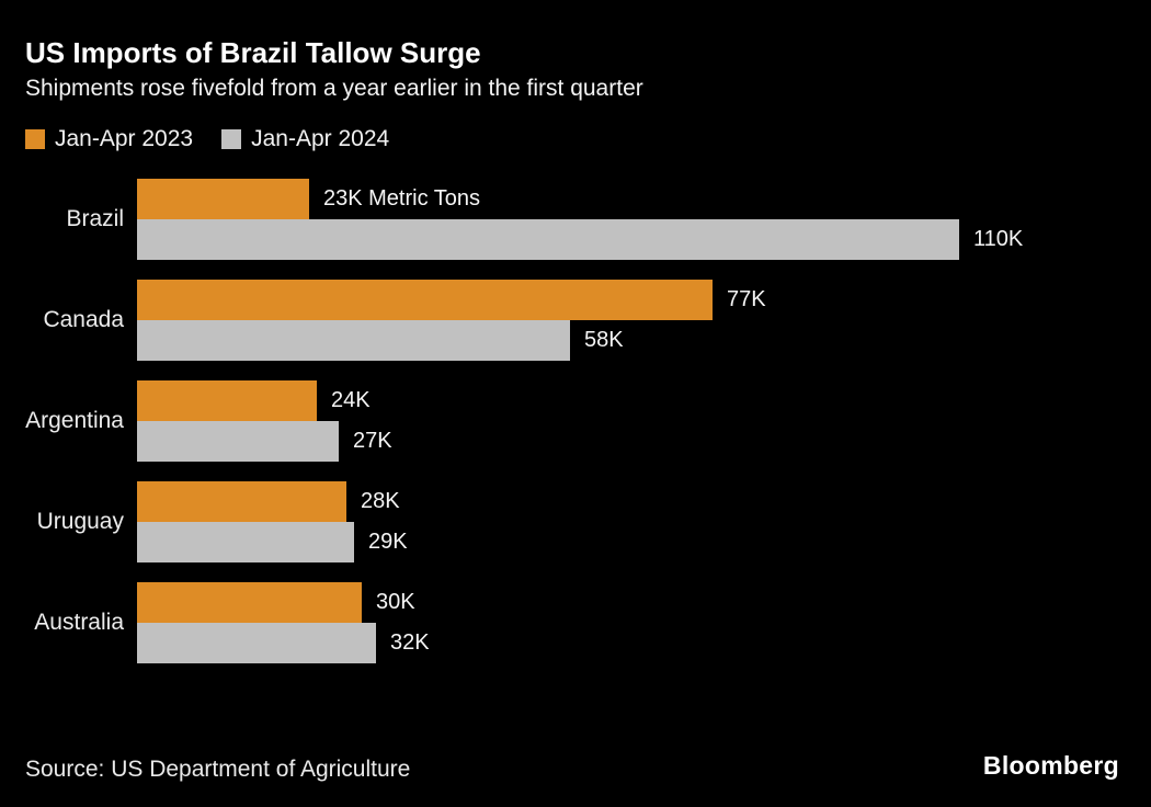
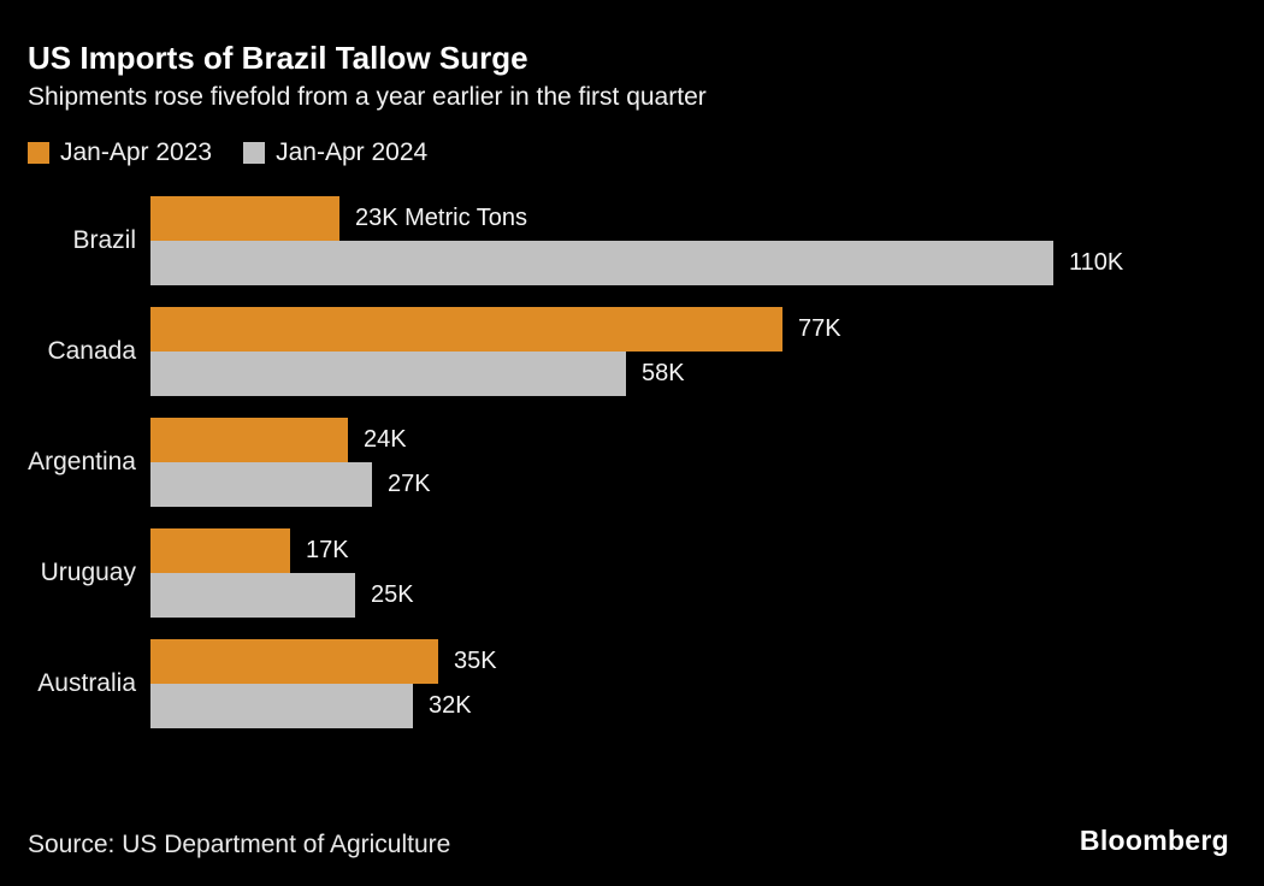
Jan-Apr 2023/Uruguay: 28K -> 17K
Jan-Apr 2024/Uruguay: 29K -> 25K
Jan-Apr 2023/Australia: 30K -> 35K
